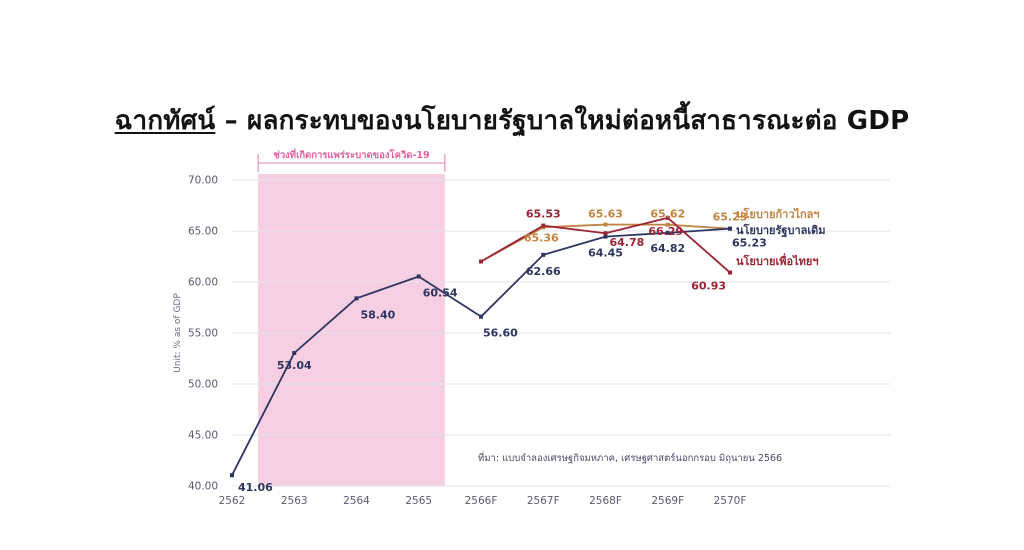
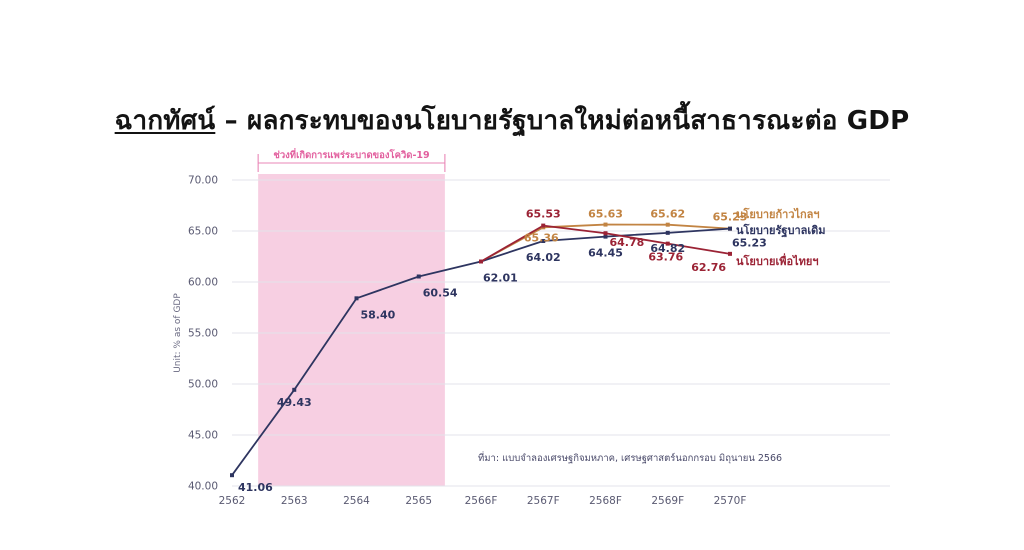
นโยบายรัฐบาลเดิม/2563: 53.04 -> 49.43
นโยบายรัฐบาลเดิม/2566F: 56.60 -> 62.01
นโยบายรัฐบาลเดิม/2567F: 62.66 -> 64.02
นโยบายเพื่อไทยฯ/2569F: 66.29 -> 63.76
นโยบายเพื่อไทยฯ/2570F: 60.93 -> 62.76
